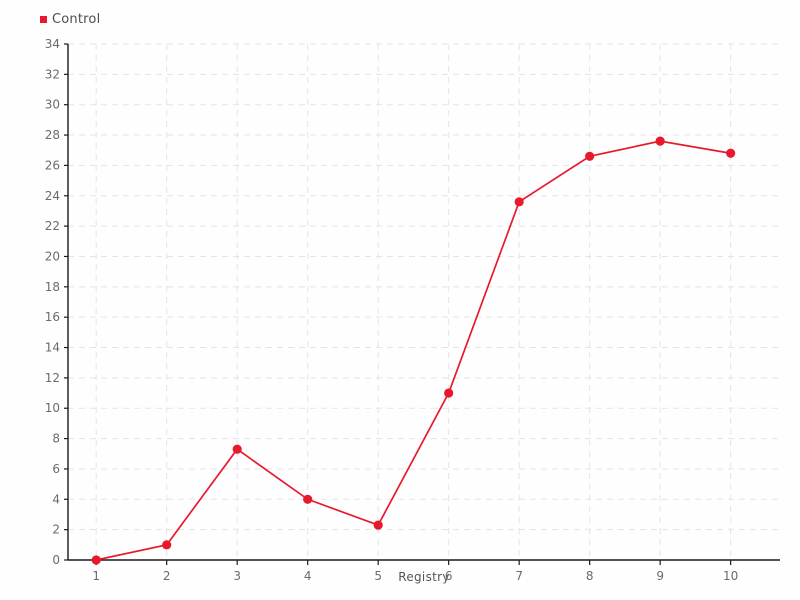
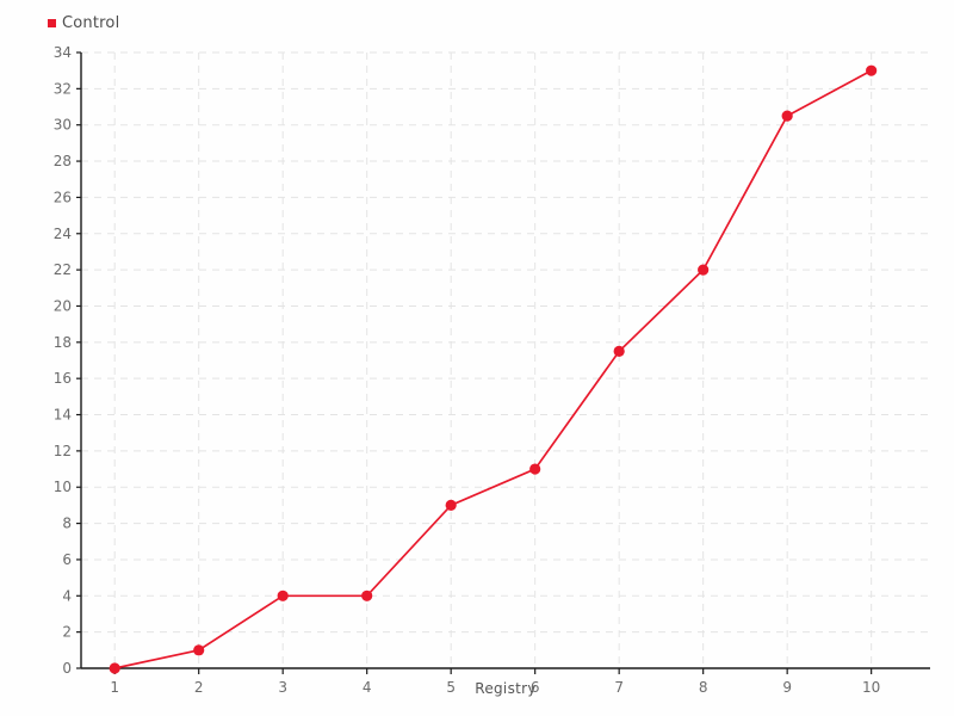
3: 7.3 -> 4.0
5: 2.3 -> 9.0
7: 23.6 -> 17.5
8: 26.6 -> 22.0
9: 27.6 -> 30.5
10: 26.8 -> 33.0
